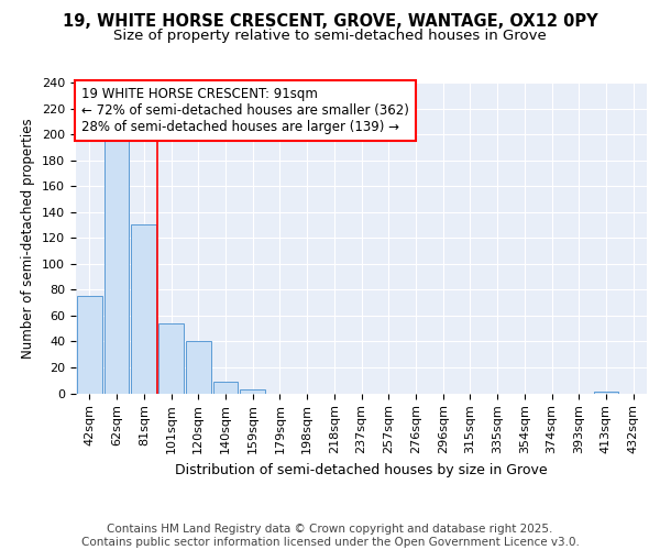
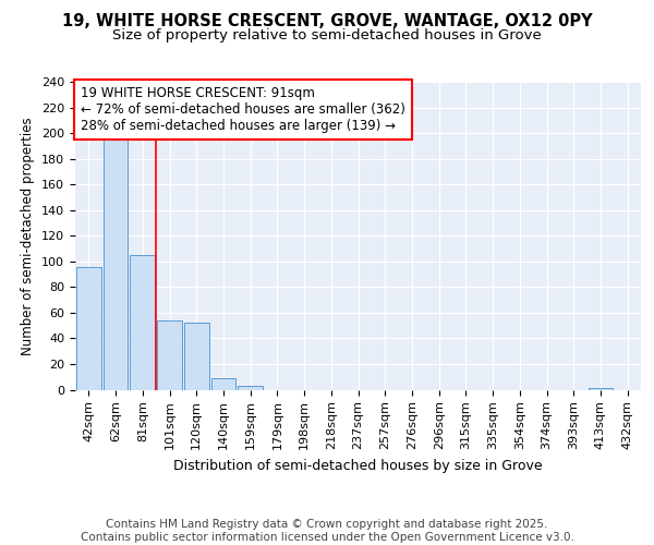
42sqm: 75 -> 96
81sqm: 130 -> 105
120sqm: 40 -> 52
